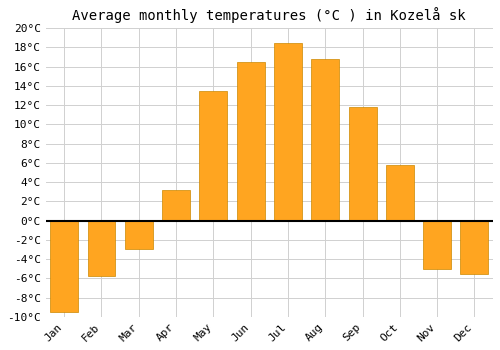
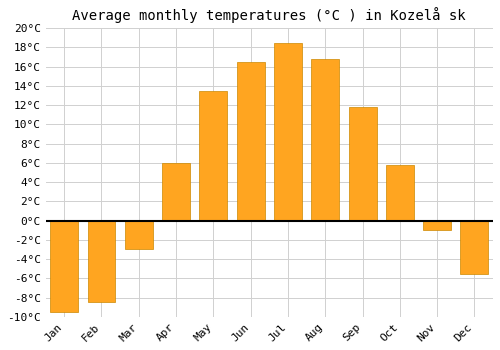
Feb: -5.8°C -> -8.5°C
Apr: 3.2°C -> 6.0°C
Nov: -5.0°C -> -1.0°C
